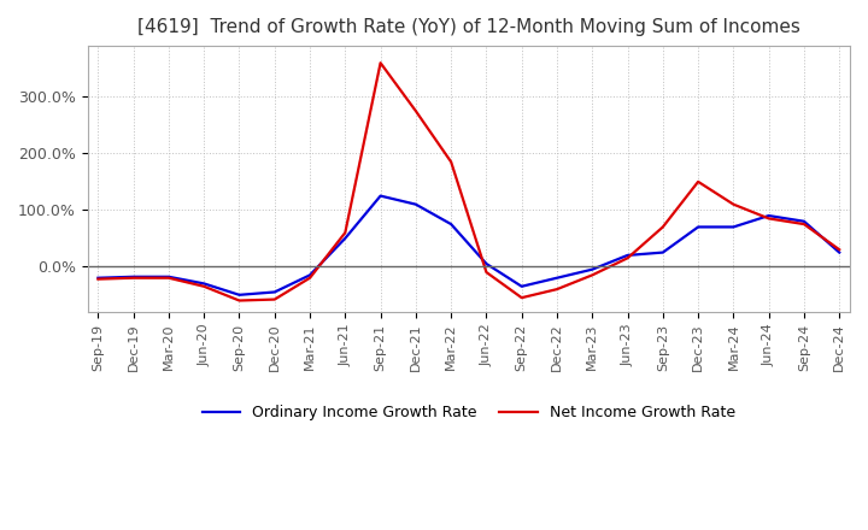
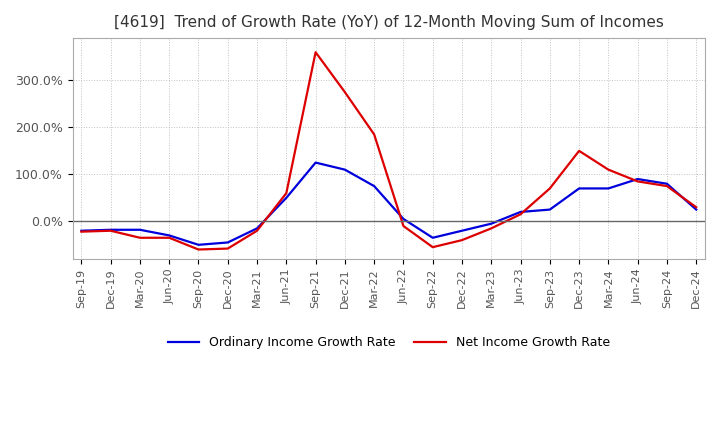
Net Income Growth Rate/Mar-20: -20% -> -35%
